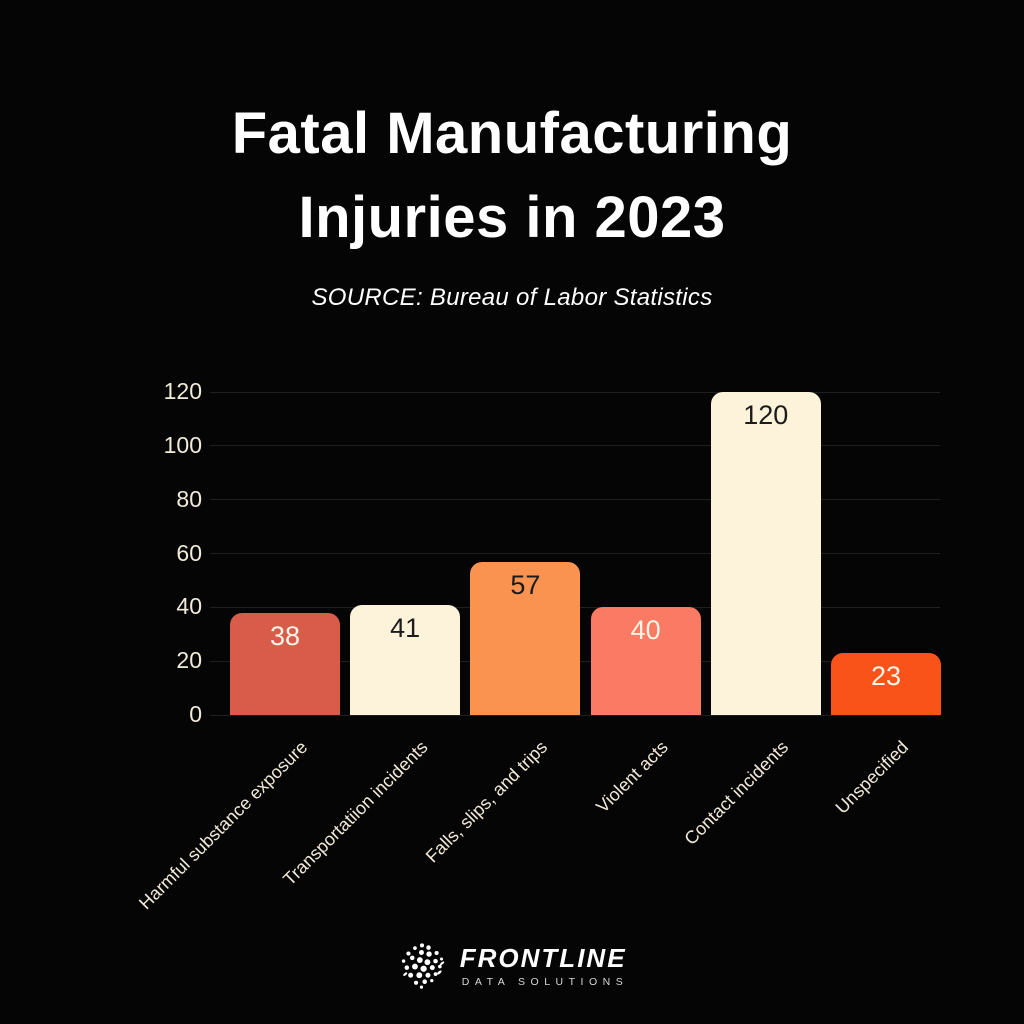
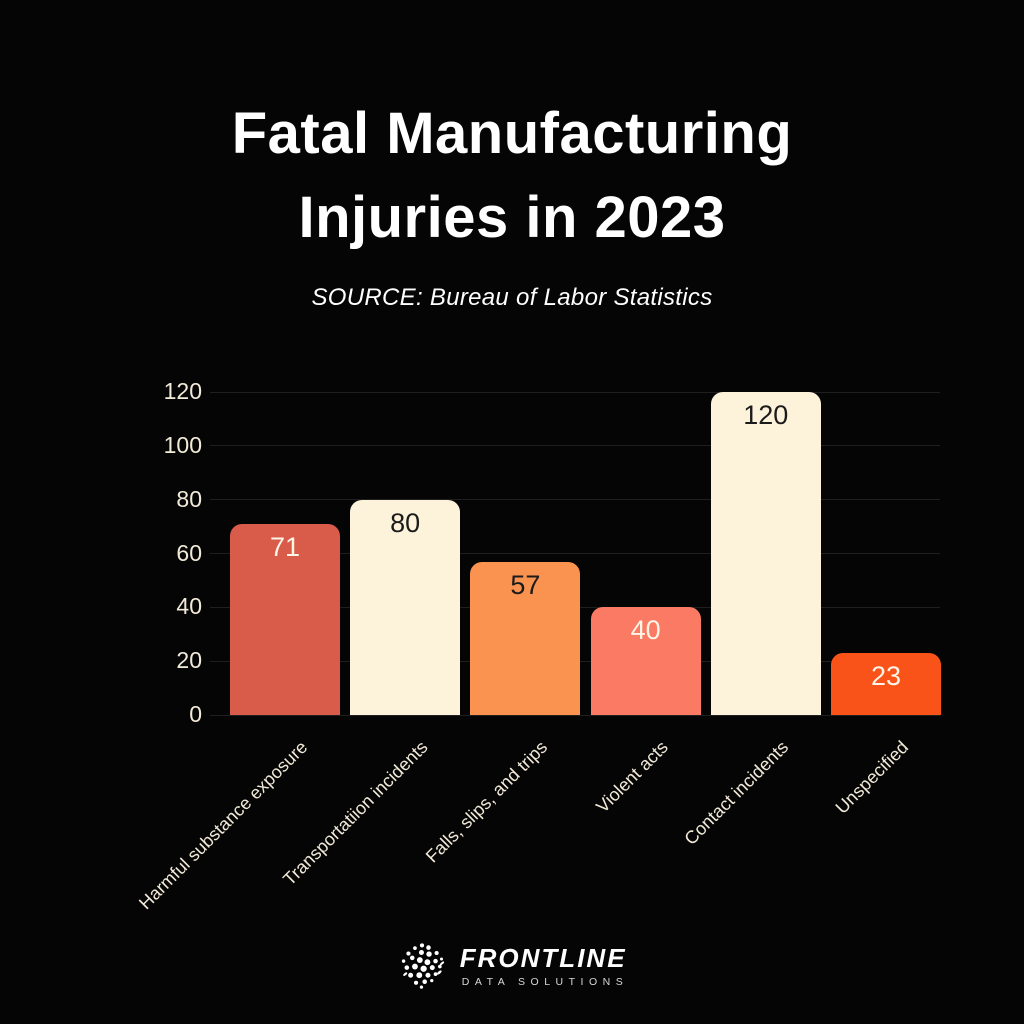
Harmful substance exposure: 38 -> 71
Transportatiion incidents: 41 -> 80
